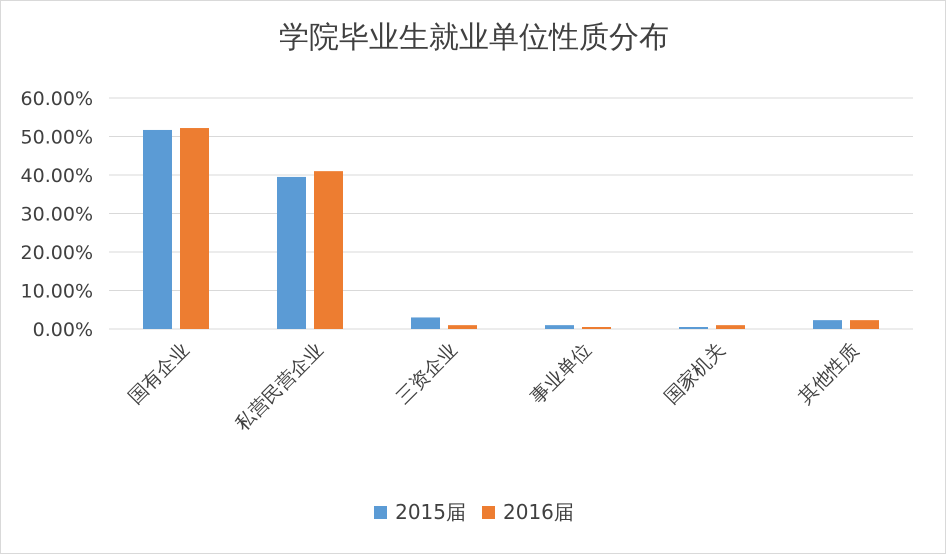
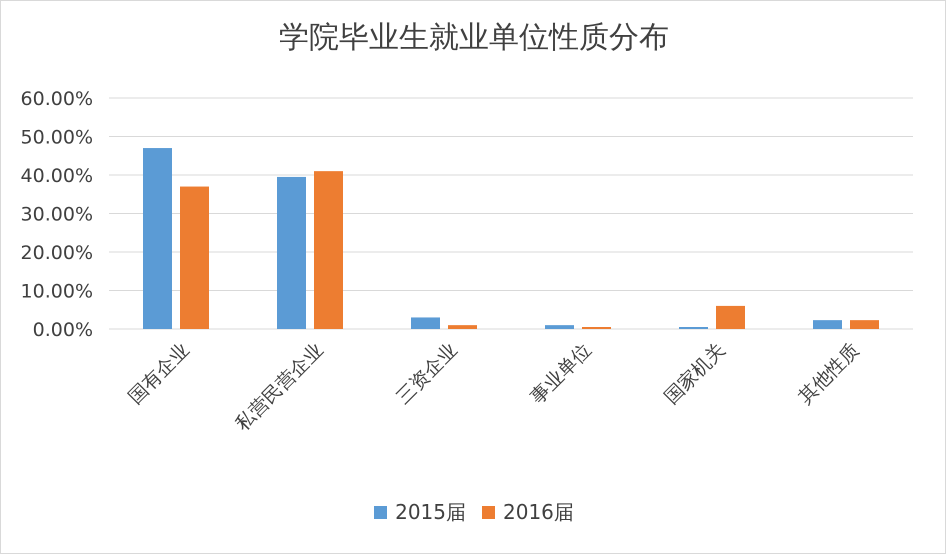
2015届/国有企业: 52% -> 47%
2016届/国有企业: 52% -> 37%
2016届/国家机关: 1% -> 6%
